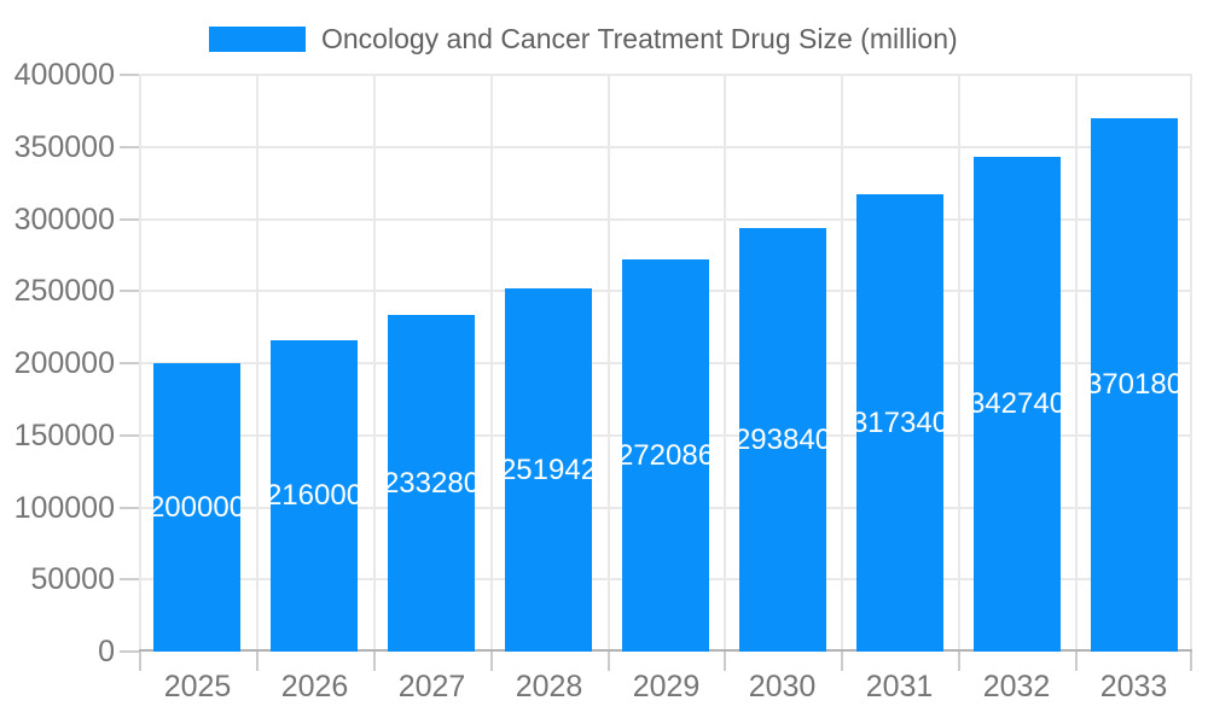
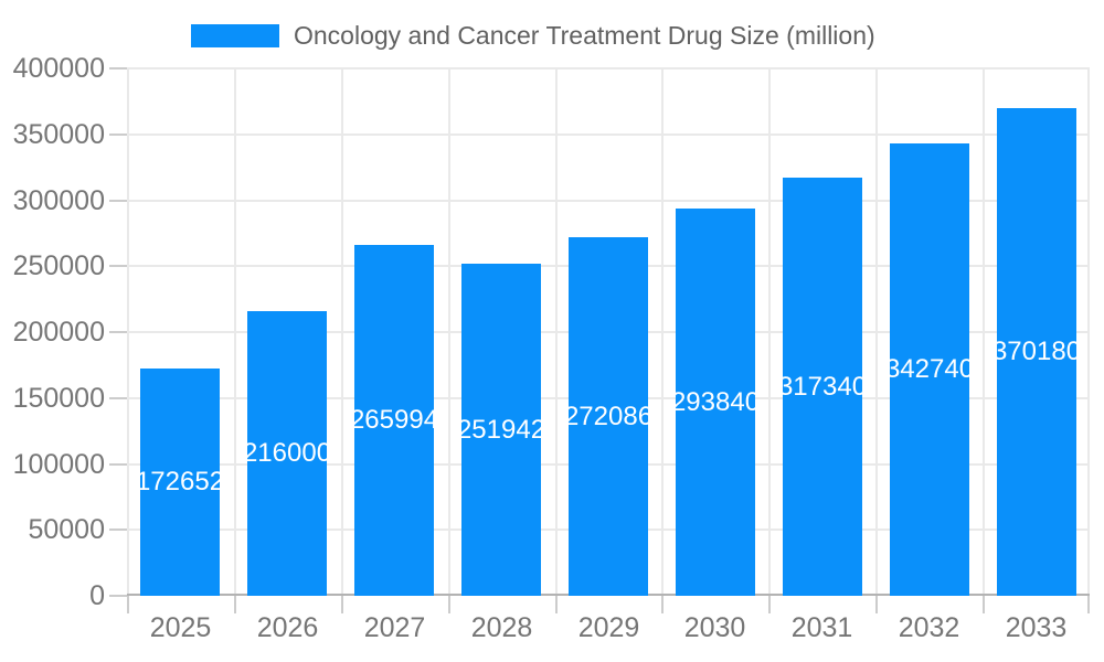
2025: 200000 -> 172652
2027: 233280 -> 265994
